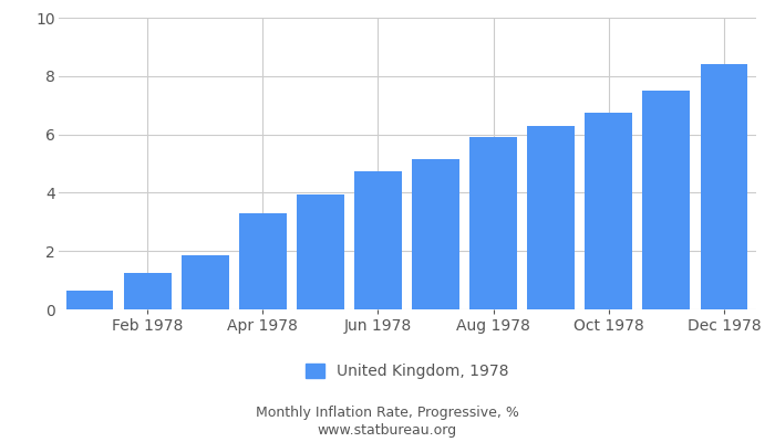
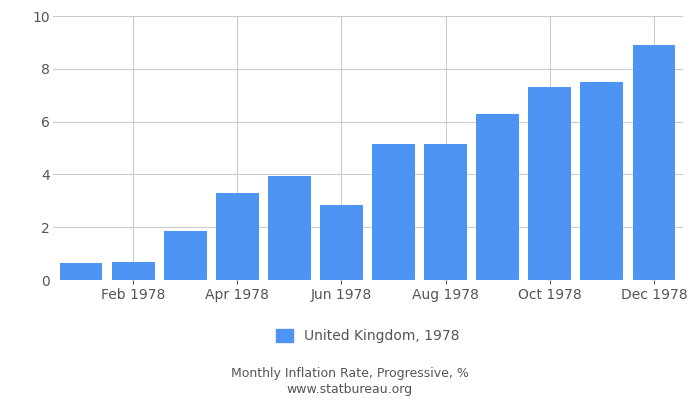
Feb 1978: 1.25 -> 0.70
Jun 1978: 4.75 -> 2.85
Aug 1978: 5.90 -> 5.15
Oct 1978: 6.75 -> 7.30
Dec 1978: 8.40 -> 8.90
